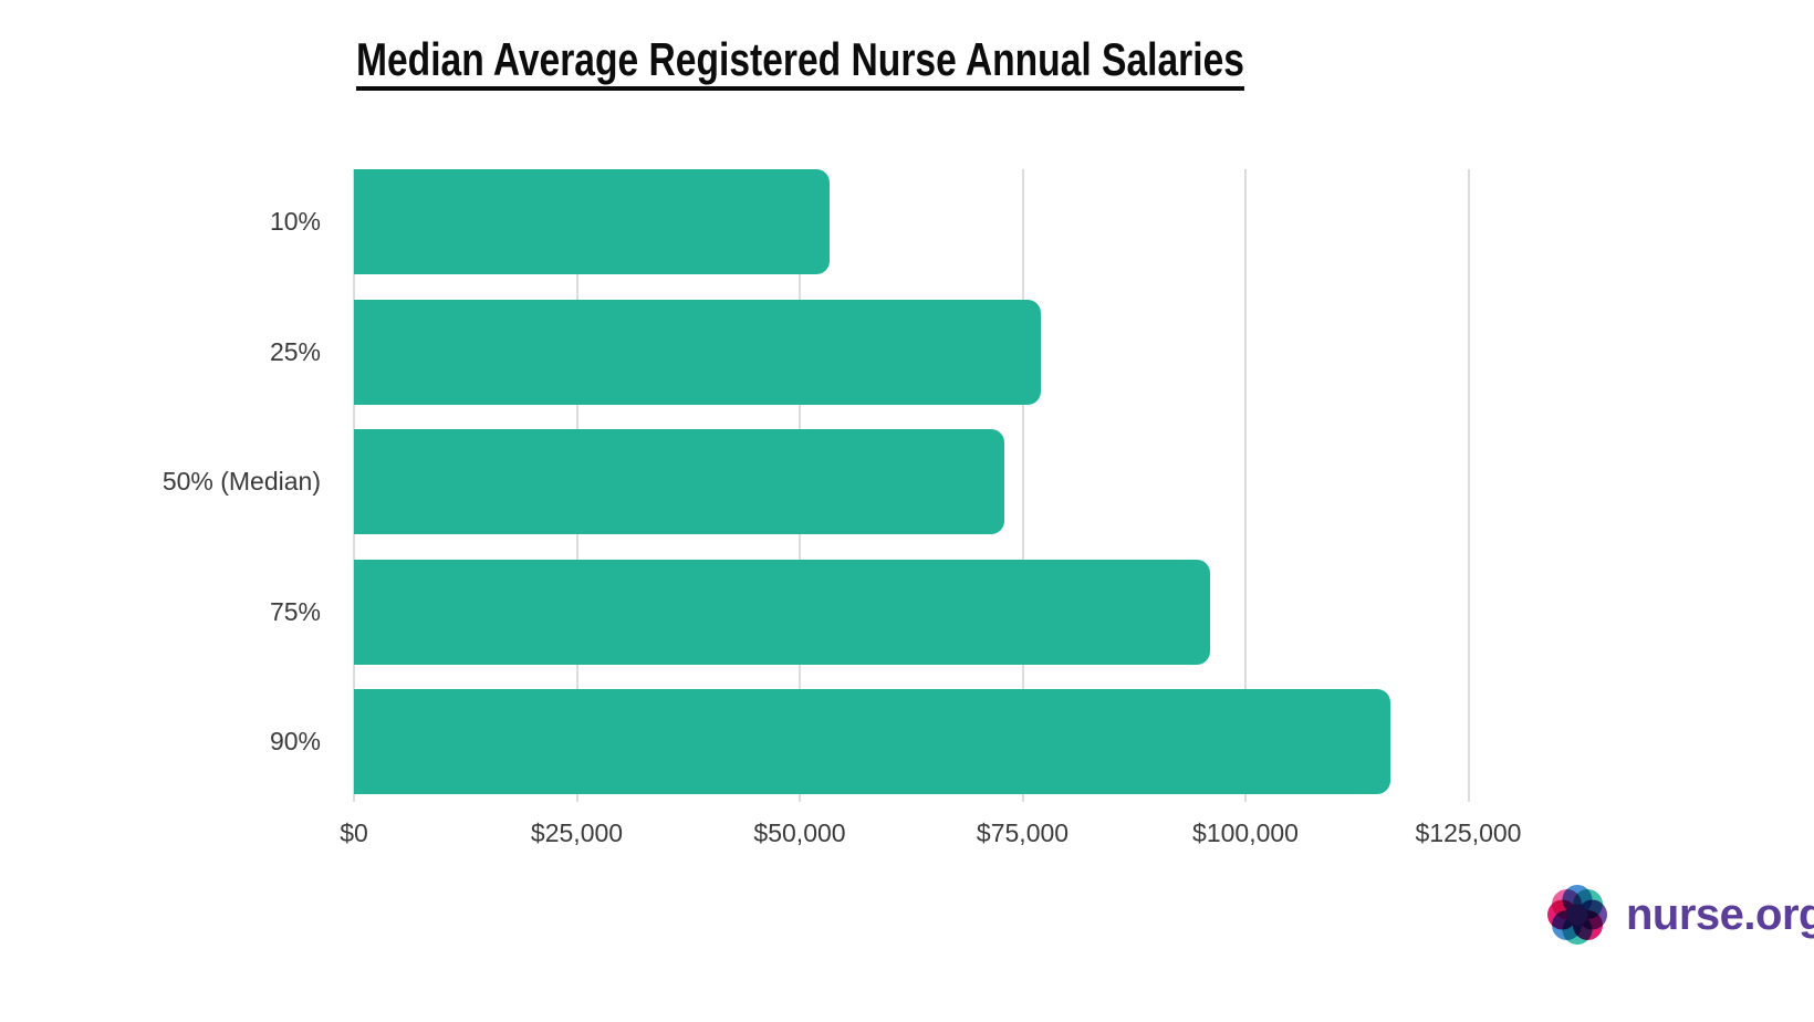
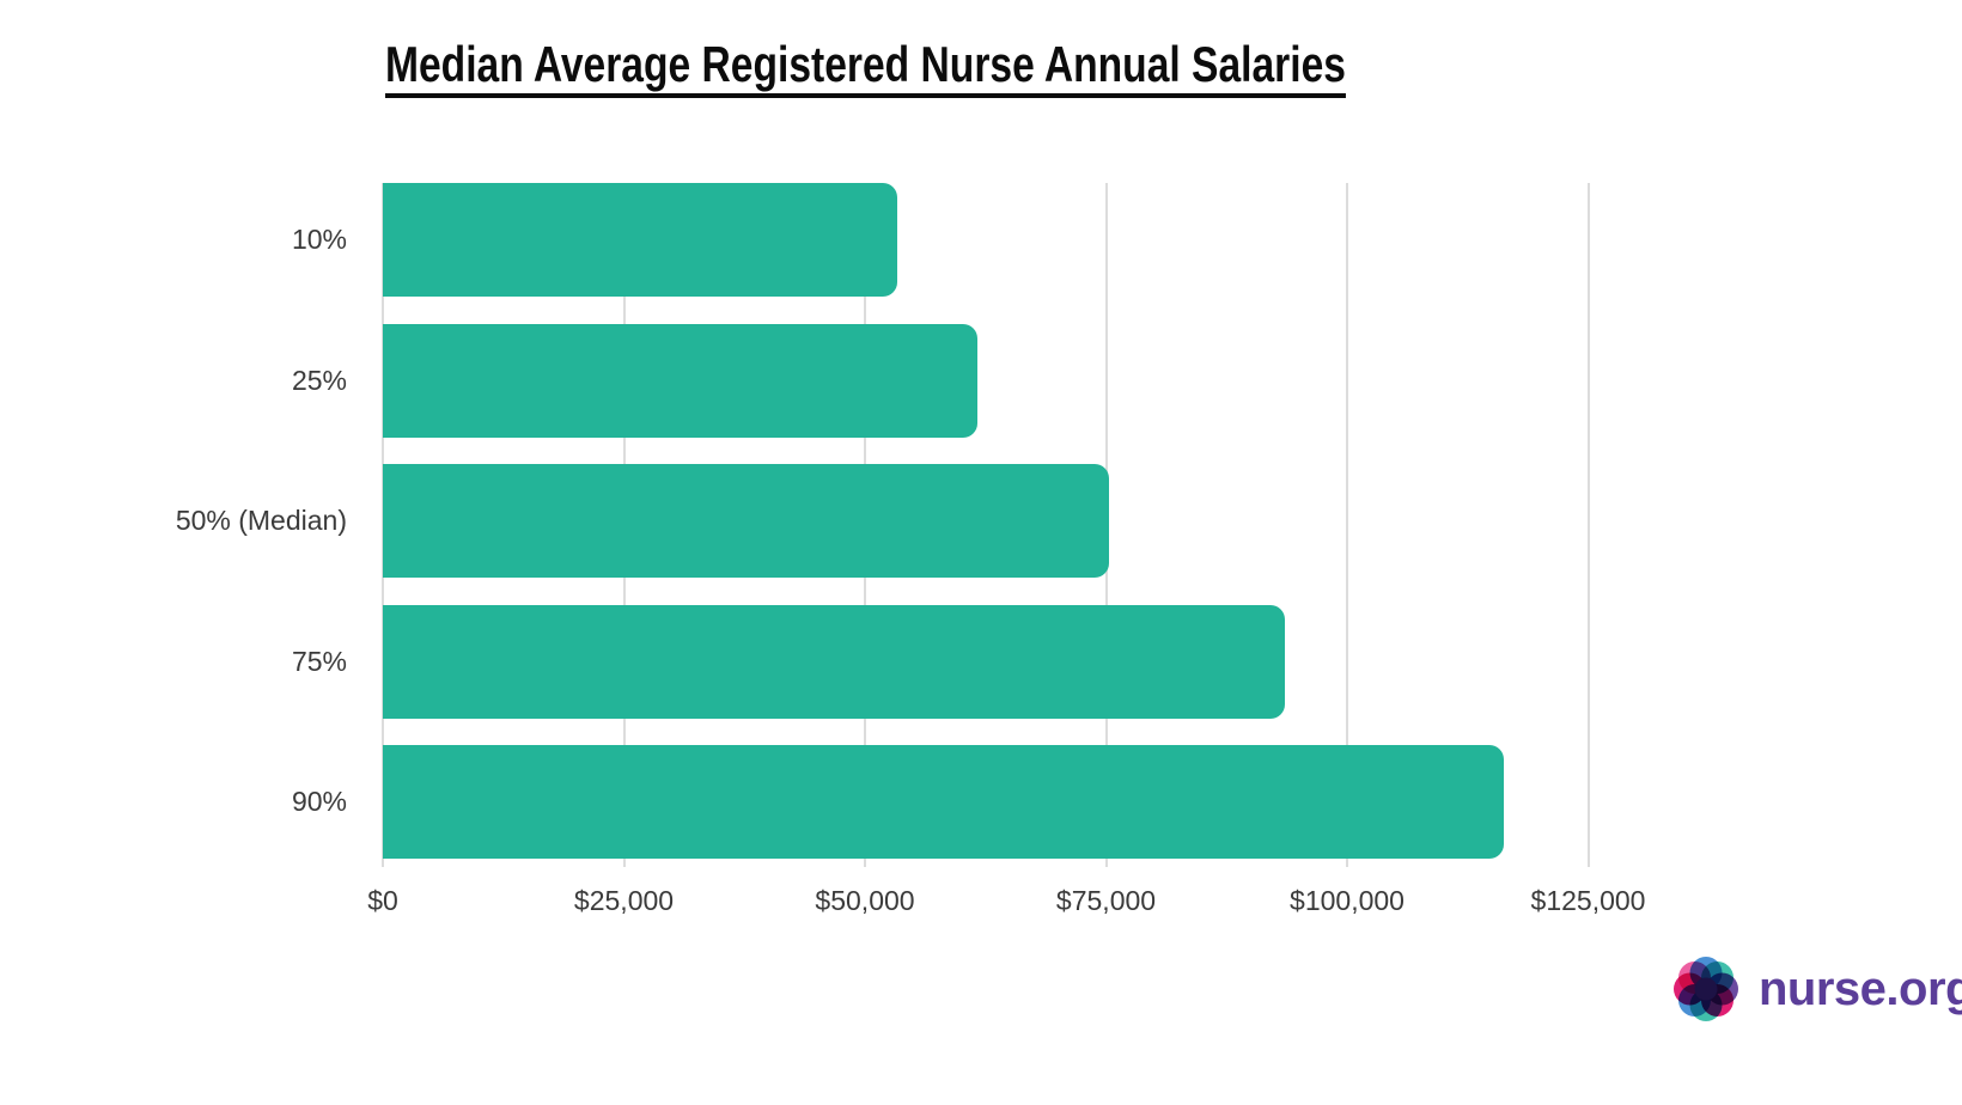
25%: $77000 -> $62000
50% (Median): $73000 -> $75000
75%: $96000 -> $94000
